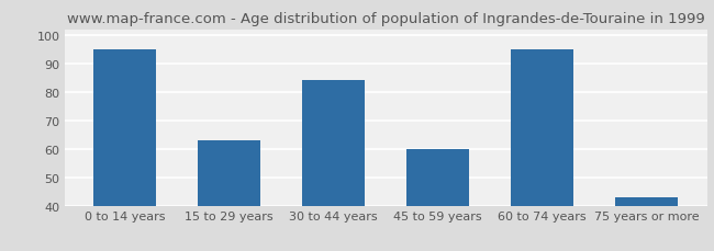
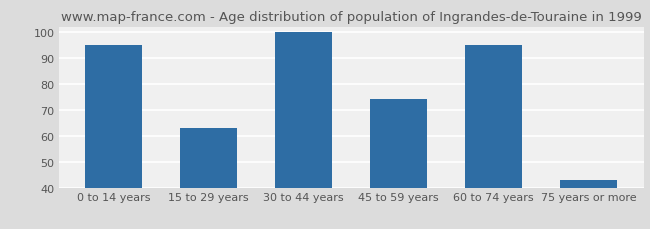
30 to 44 years: 84 -> 100
45 to 59 years: 60 -> 74
